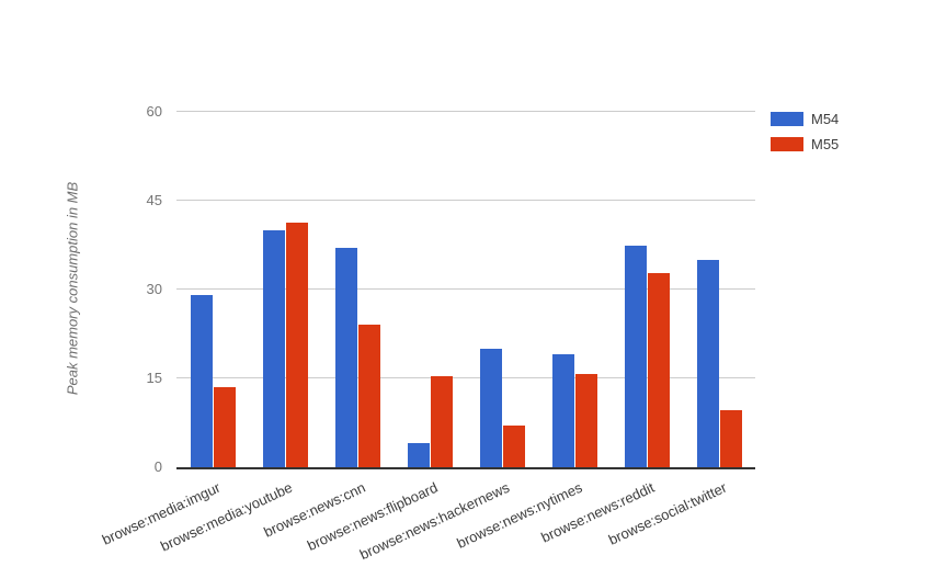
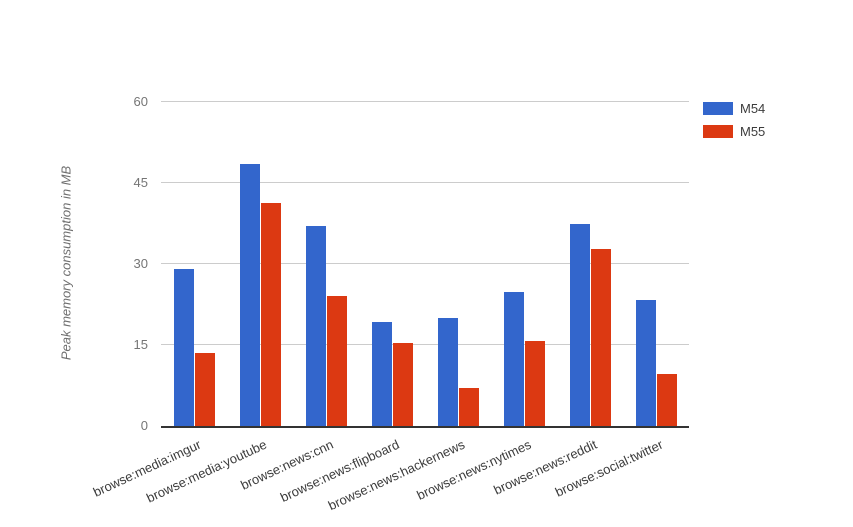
M54/browse:media:youtube: 40 -> 48
M54/browse:news:flipboard: 4 -> 19
M54/browse:news:nytimes: 19 -> 25
M54/browse:social:twitter: 35 -> 23
